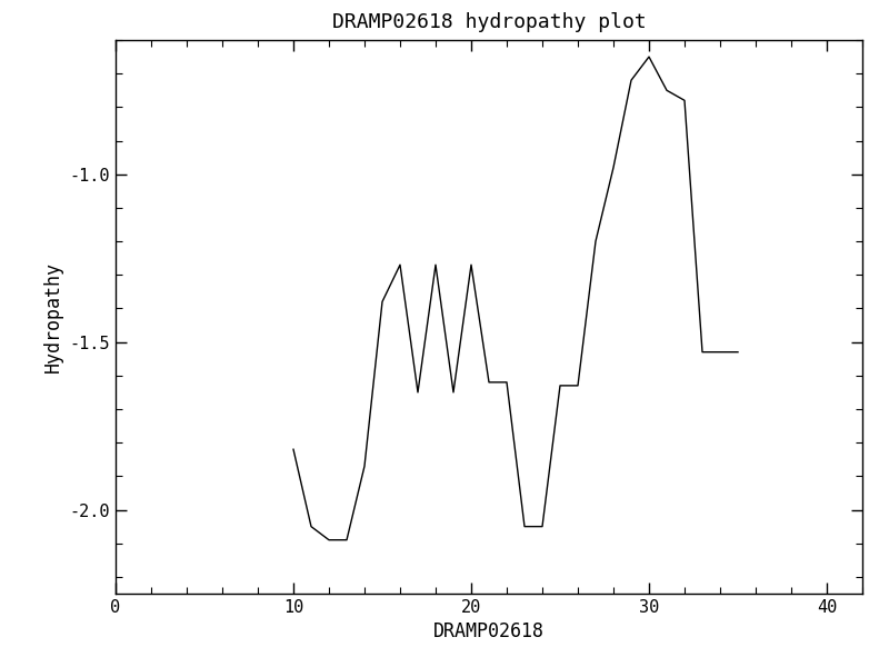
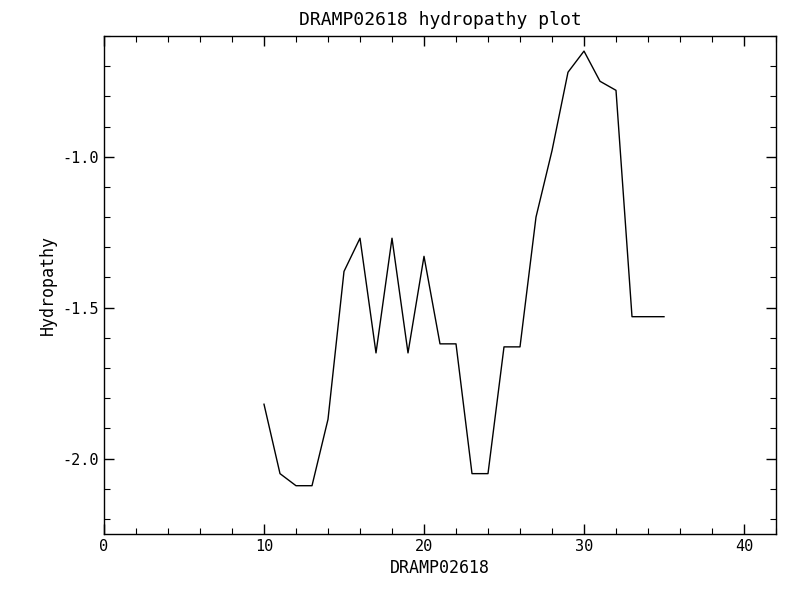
20: -1.27 -> -1.33
